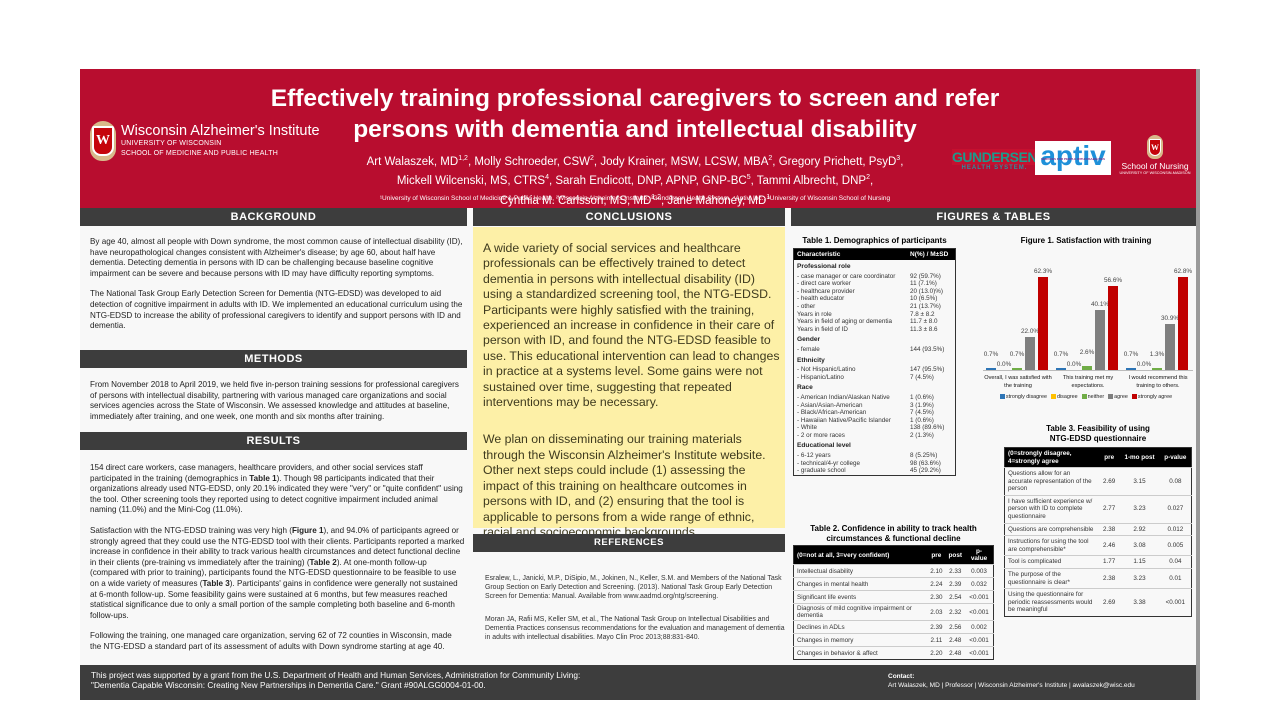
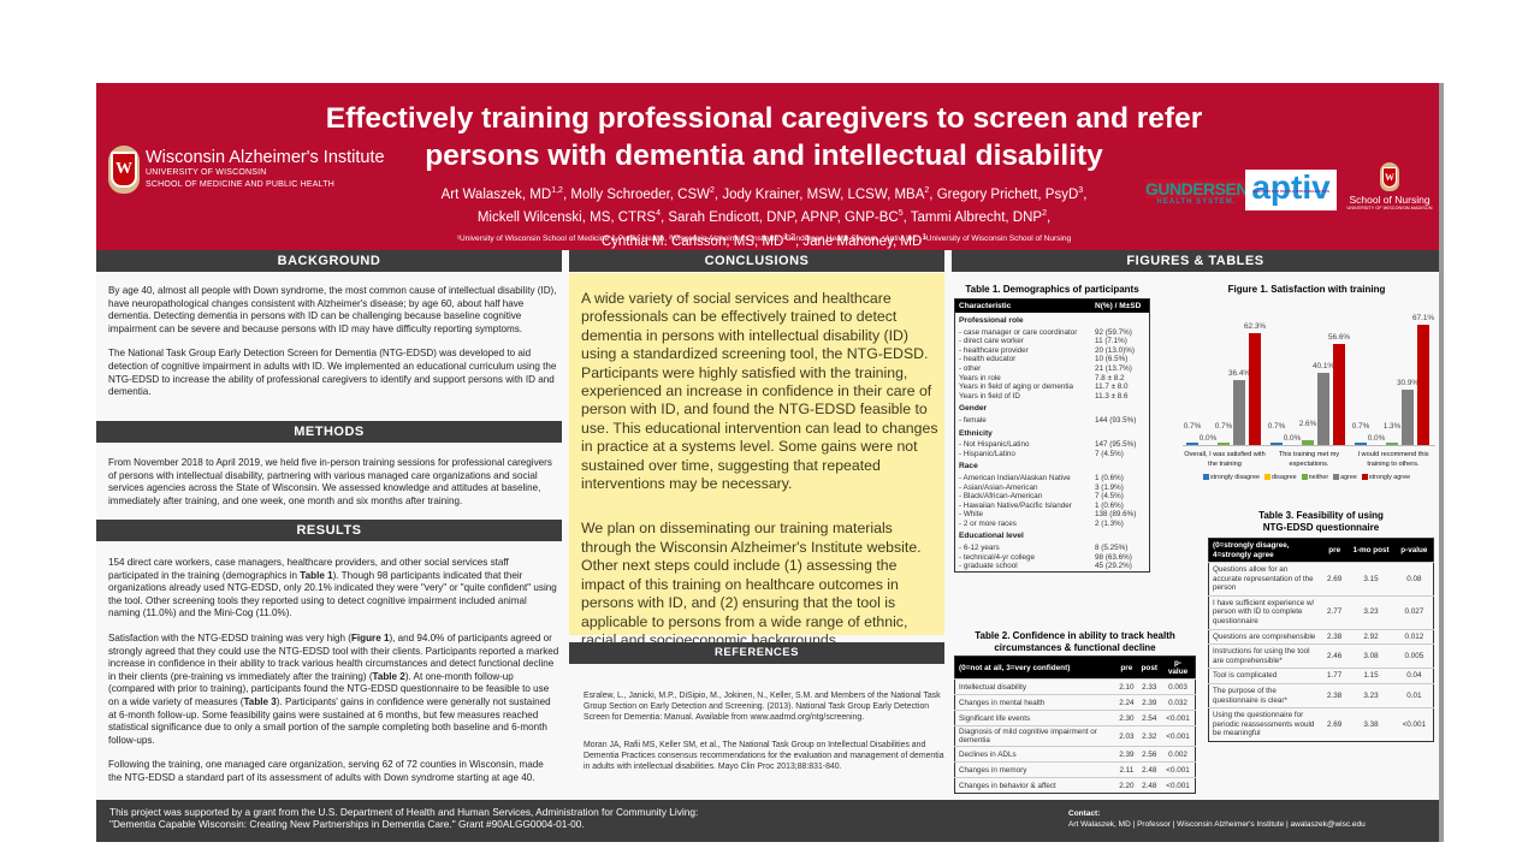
agree/Overall, I was satisfied with the training: 22.0% -> 36.4%
strongly agree/I would recommend this training to others.: 62.8% -> 67.1%
